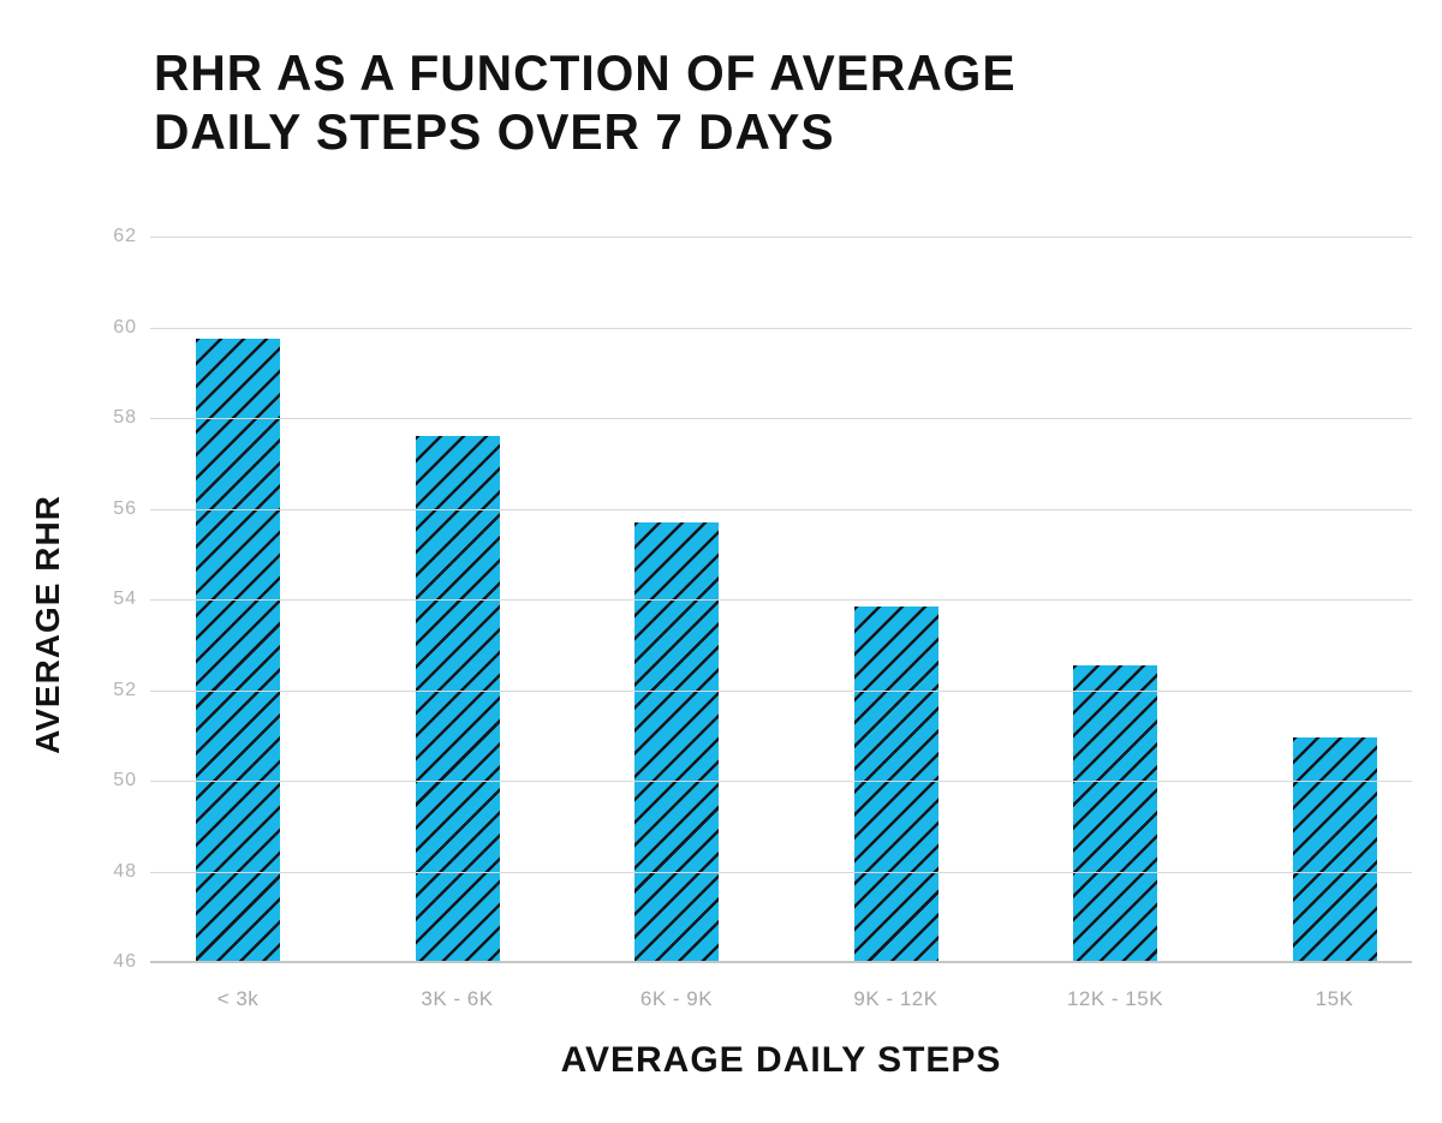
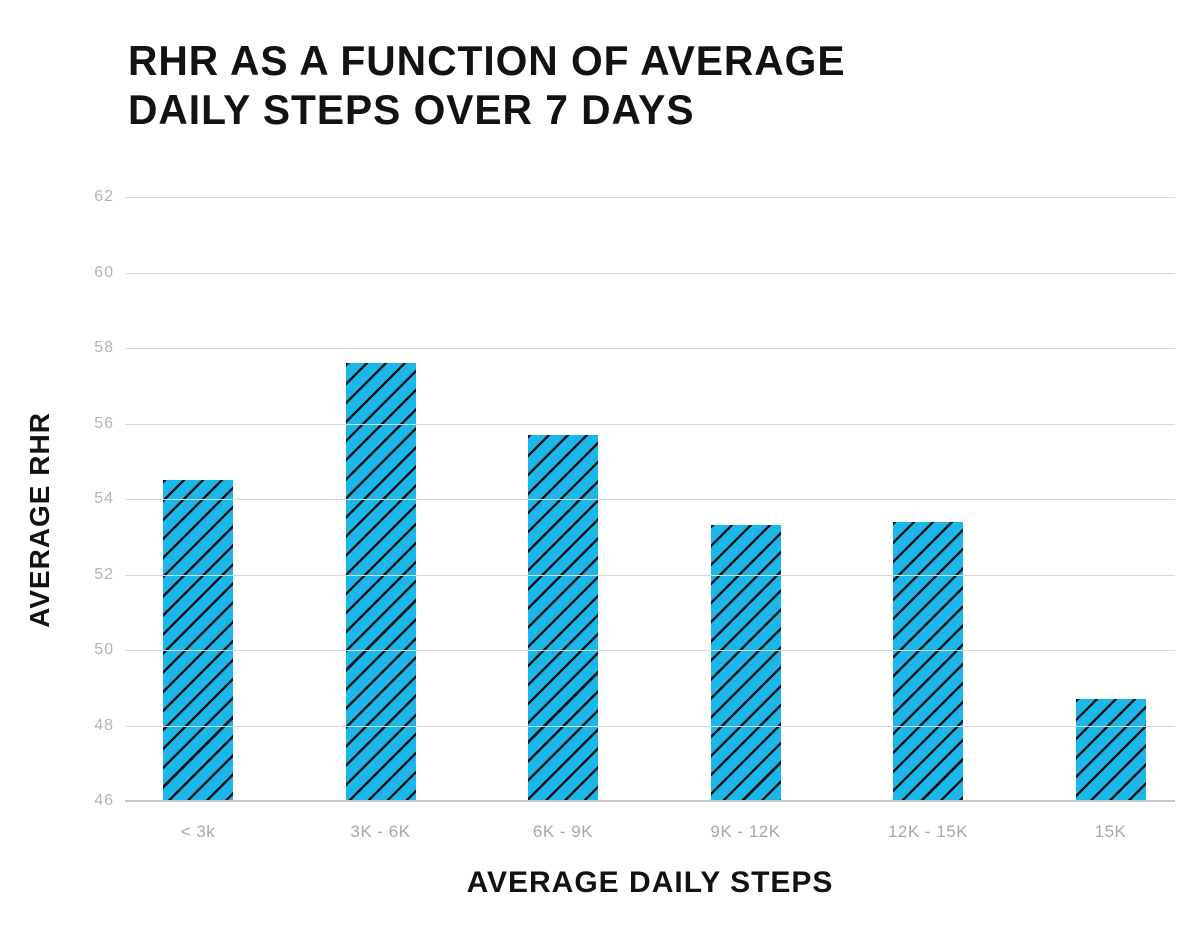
< 3k: 59.8 -> 54.5
9K - 12K: 53.9 -> 53.3
12K - 15K: 52.5 -> 53.4
15K: 51.0 -> 48.7
